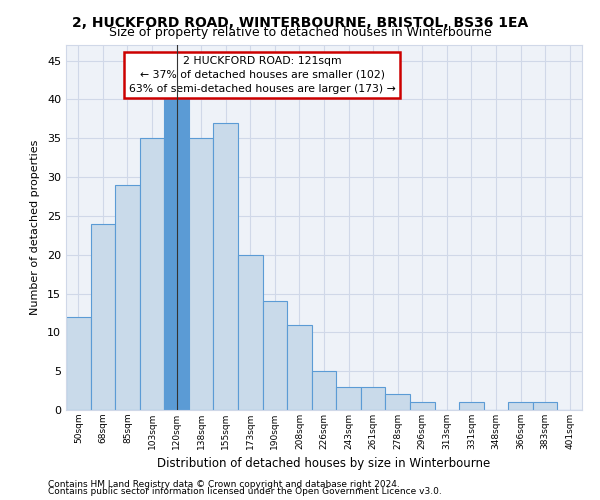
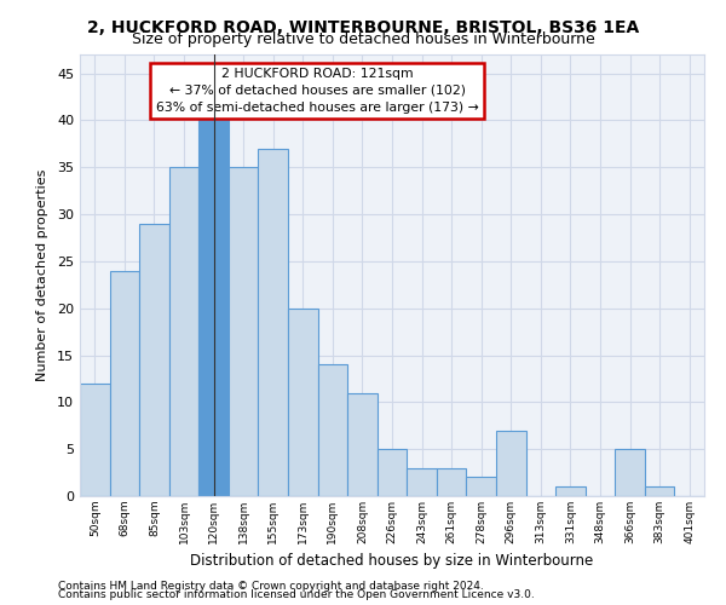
296sqm: 1 -> 7
366sqm: 1 -> 5
